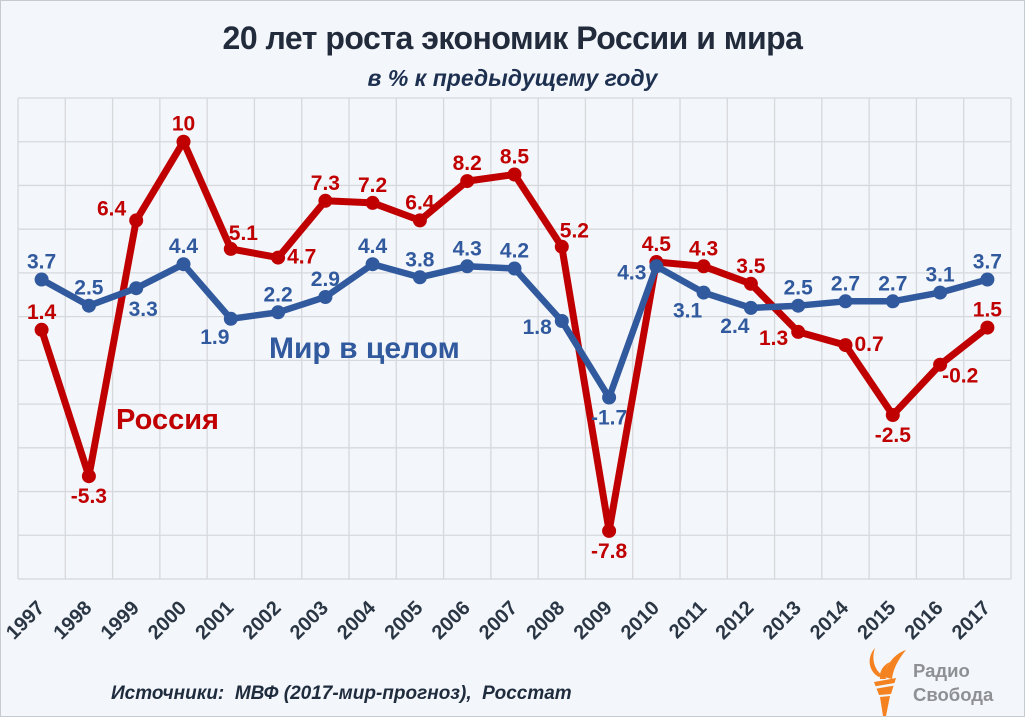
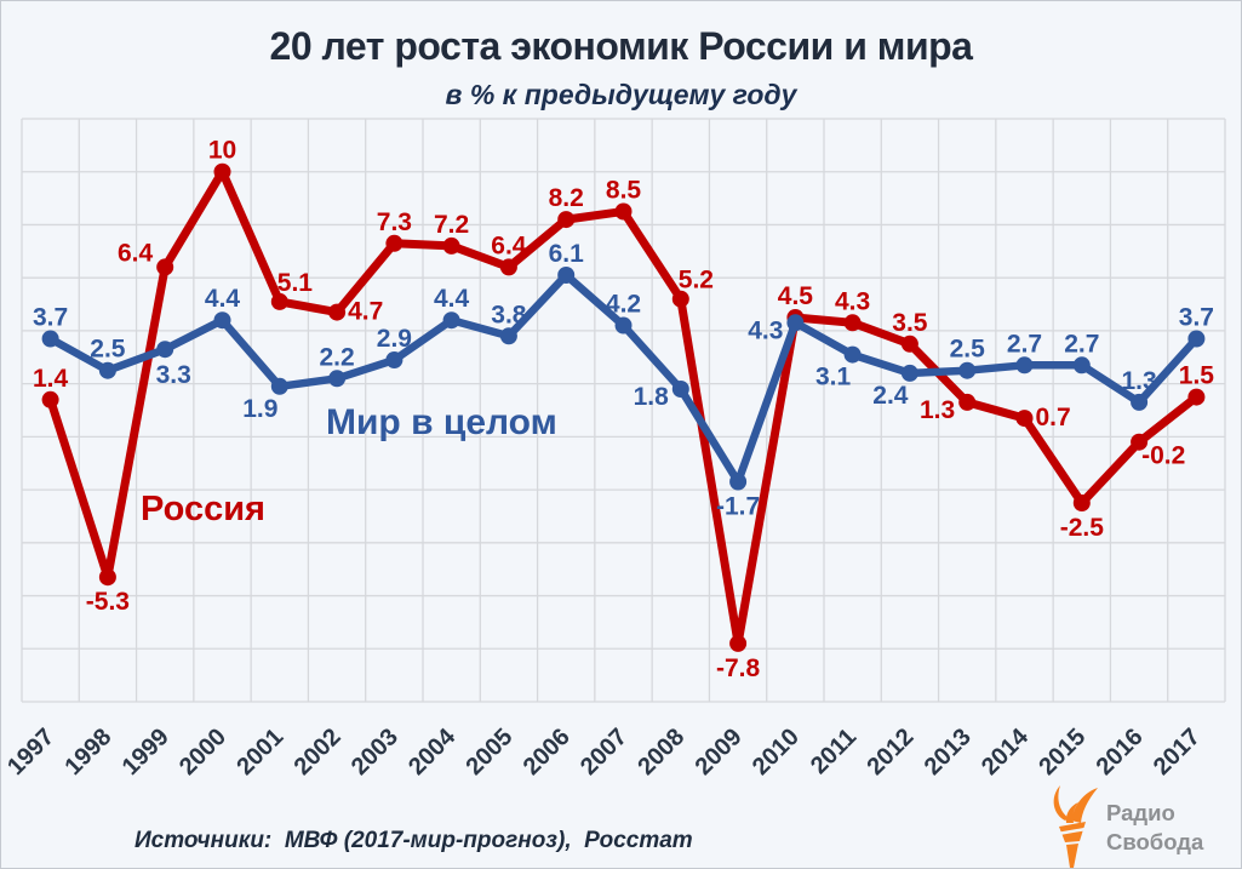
Мир в целом/2006: 4.3 -> 6.1
Мир в целом/2016: 3.1 -> 1.3
